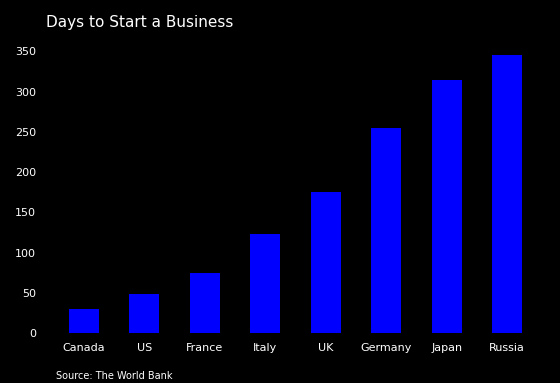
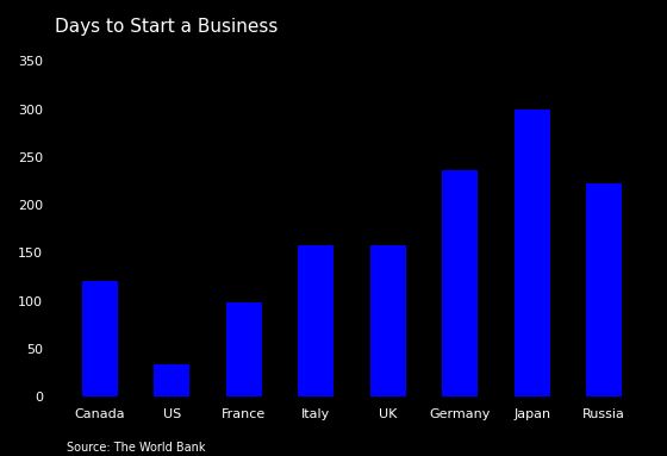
Canada: 30 -> 120
US: 48 -> 34
France: 75 -> 98
Italy: 123 -> 158
UK: 175 -> 158
Germany: 255 -> 236
Japan: 315 -> 300
Russia: 345 -> 222
